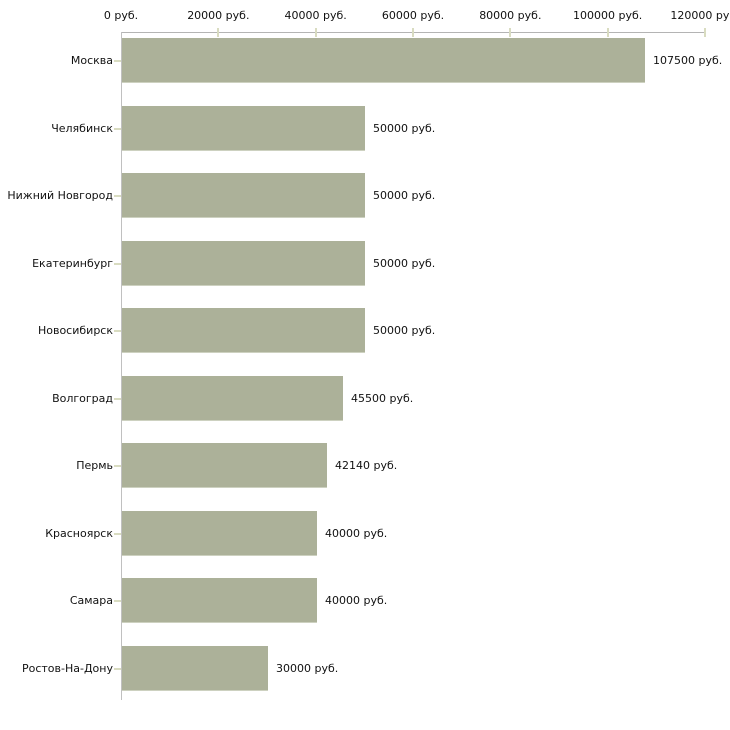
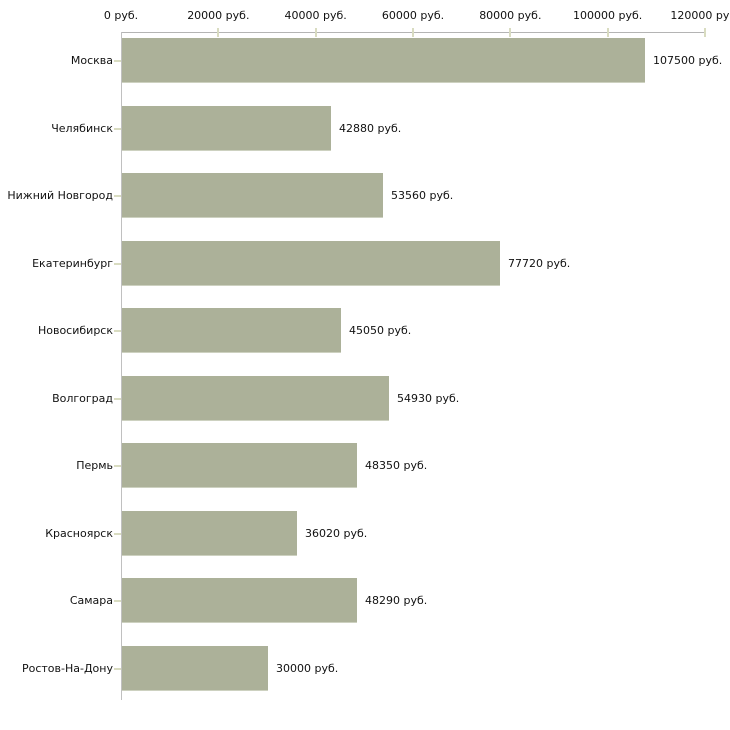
Челябинск: 50000 -> 42880
Нижний Новгород: 50000 -> 53560
Екатеринбург: 50000 -> 77720
Новосибирск: 50000 -> 45050
Волгоград: 45500 -> 54930
Пермь: 42140 -> 48350
Красноярск: 40000 -> 36020
Самара: 40000 -> 48290
